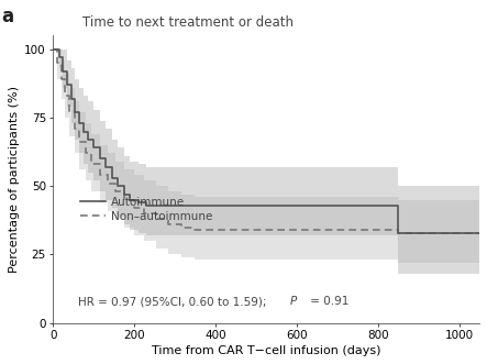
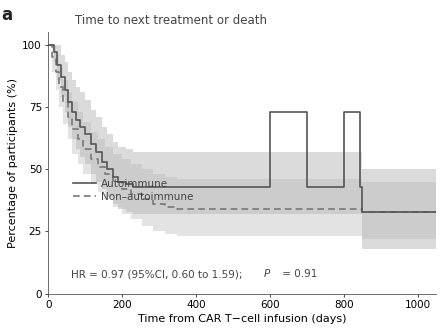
Autoimmune/600: 43 -> 73
Autoimmune/800: 43 -> 73
